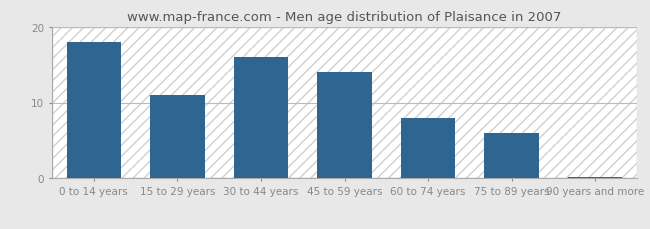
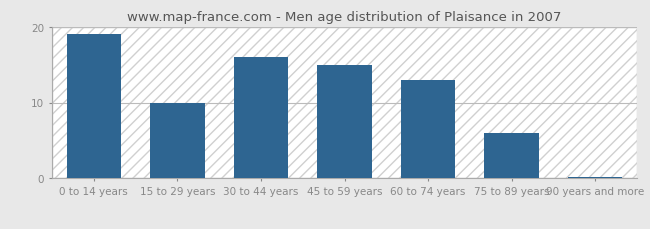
0 to 14 years: 18.0 -> 19.0
15 to 29 years: 11.0 -> 10.0
45 to 59 years: 14.0 -> 15.0
60 to 74 years: 8.0 -> 13.0
